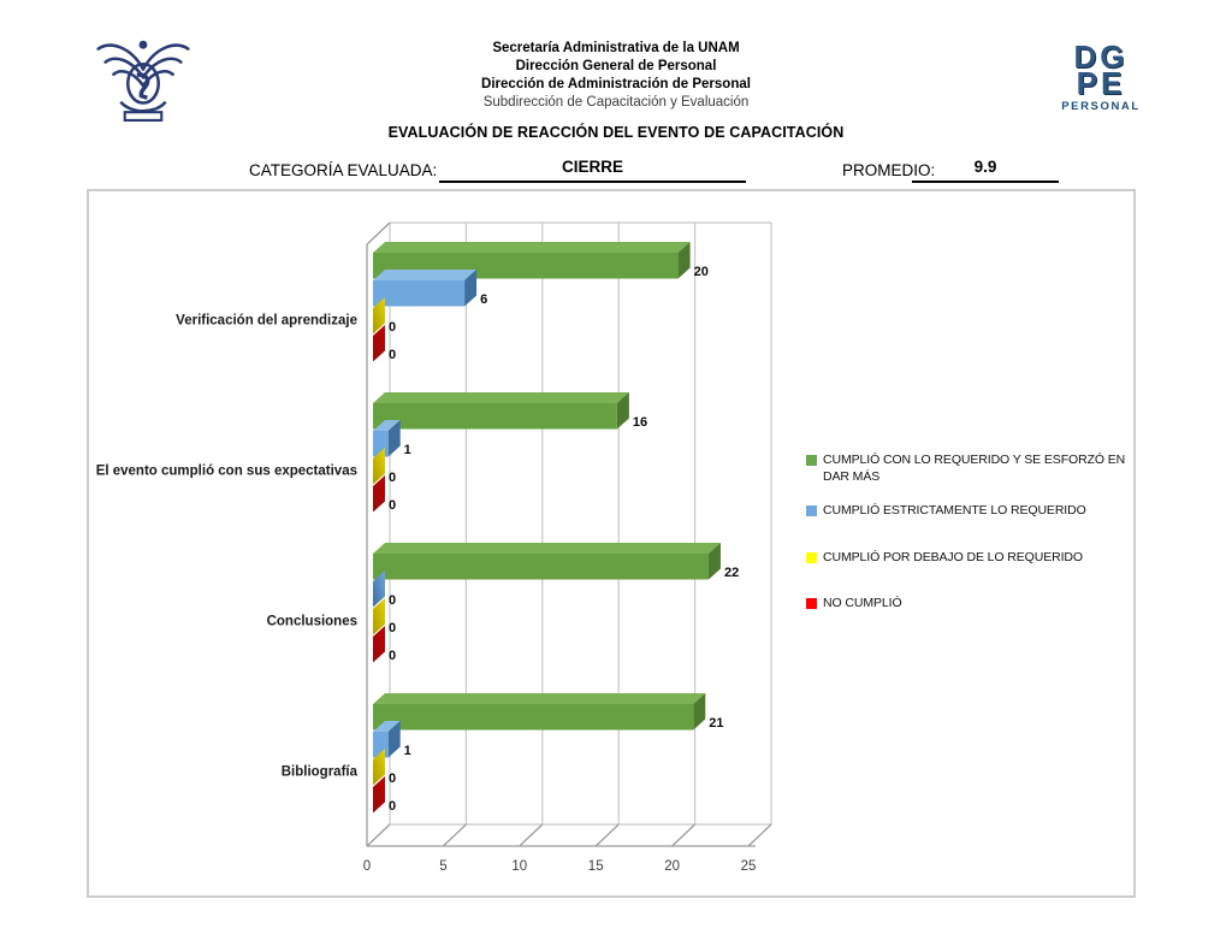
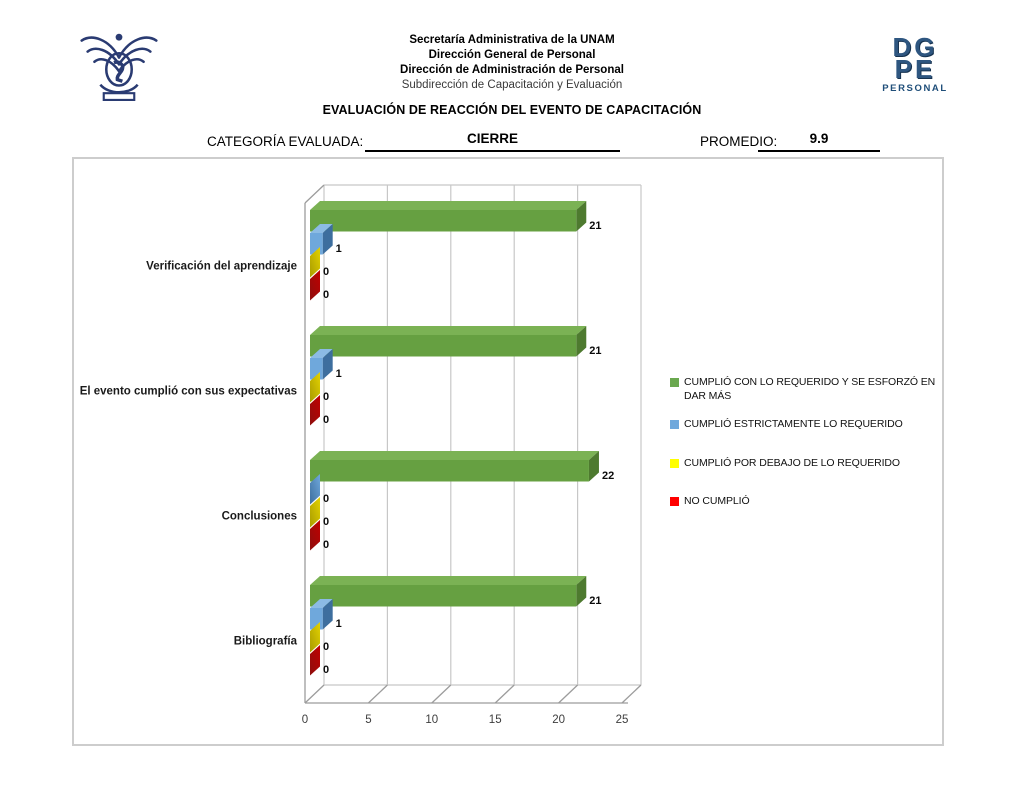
CUMPLIÓ CON LO REQUERIDO Y SE ESFORZÓ EN DAR MÁS/Verificación del aprendizaje: 20 -> 21
CUMPLIÓ ESTRICTAMENTE LO REQUERIDO/Verificación del aprendizaje: 6 -> 1
CUMPLIÓ CON LO REQUERIDO Y SE ESFORZÓ EN DAR MÁS/El evento cumplió con sus expectativas: 16 -> 21
